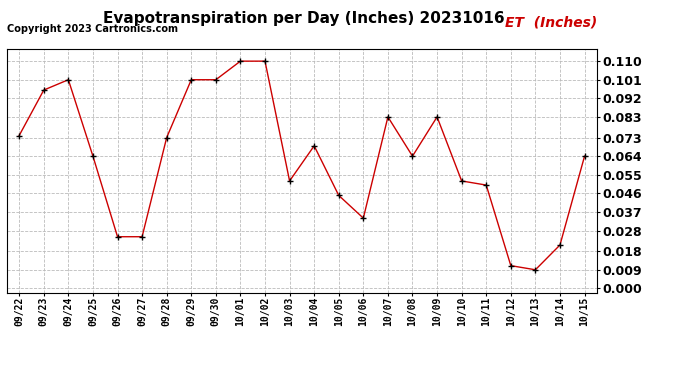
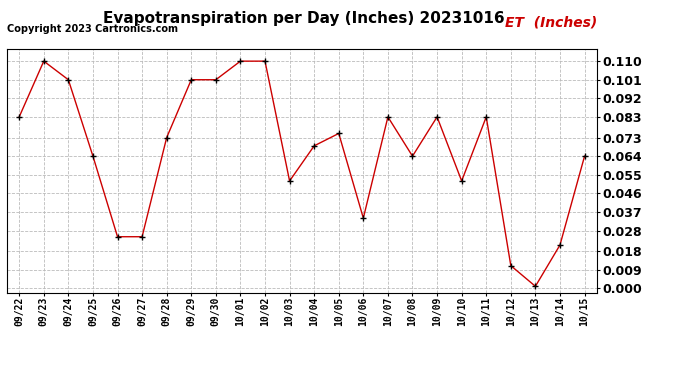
09/22: 0.074 -> 0.083
09/23: 0.096 -> 0.110
10/05: 0.045 -> 0.075
10/11: 0.050 -> 0.083
10/13: 0.009 -> 0.001
